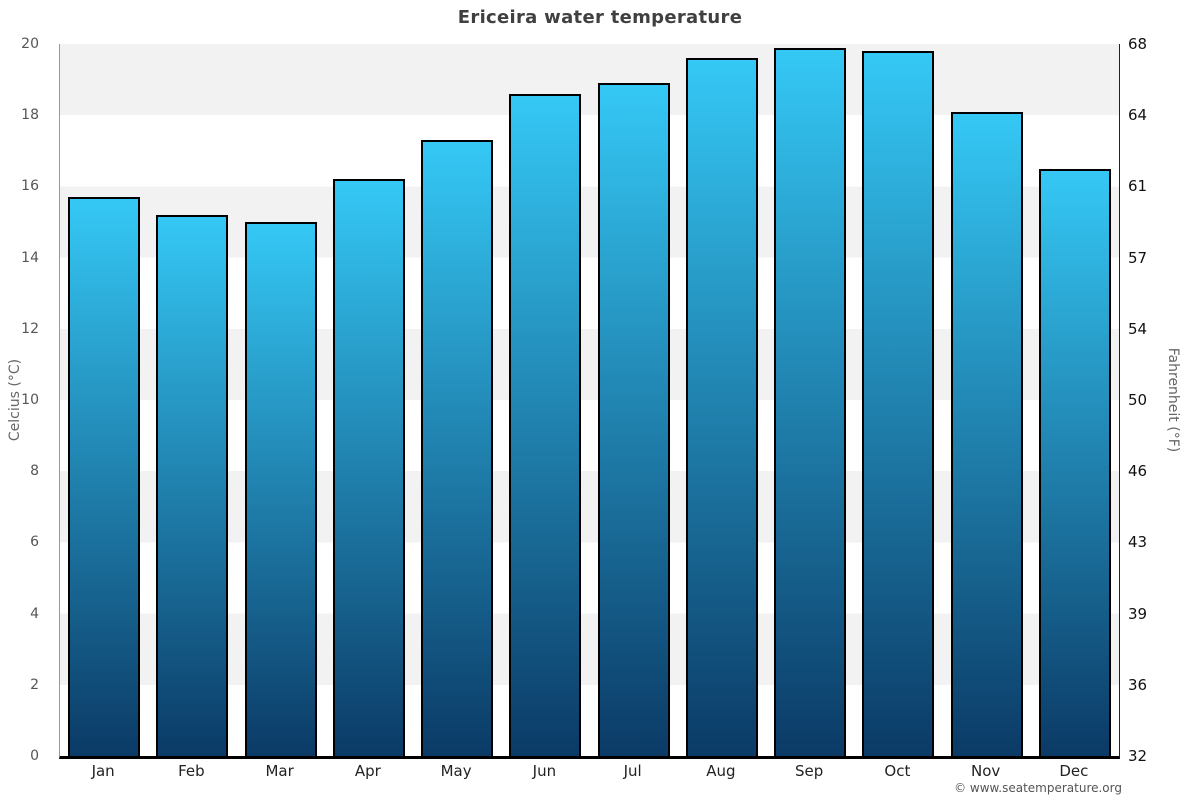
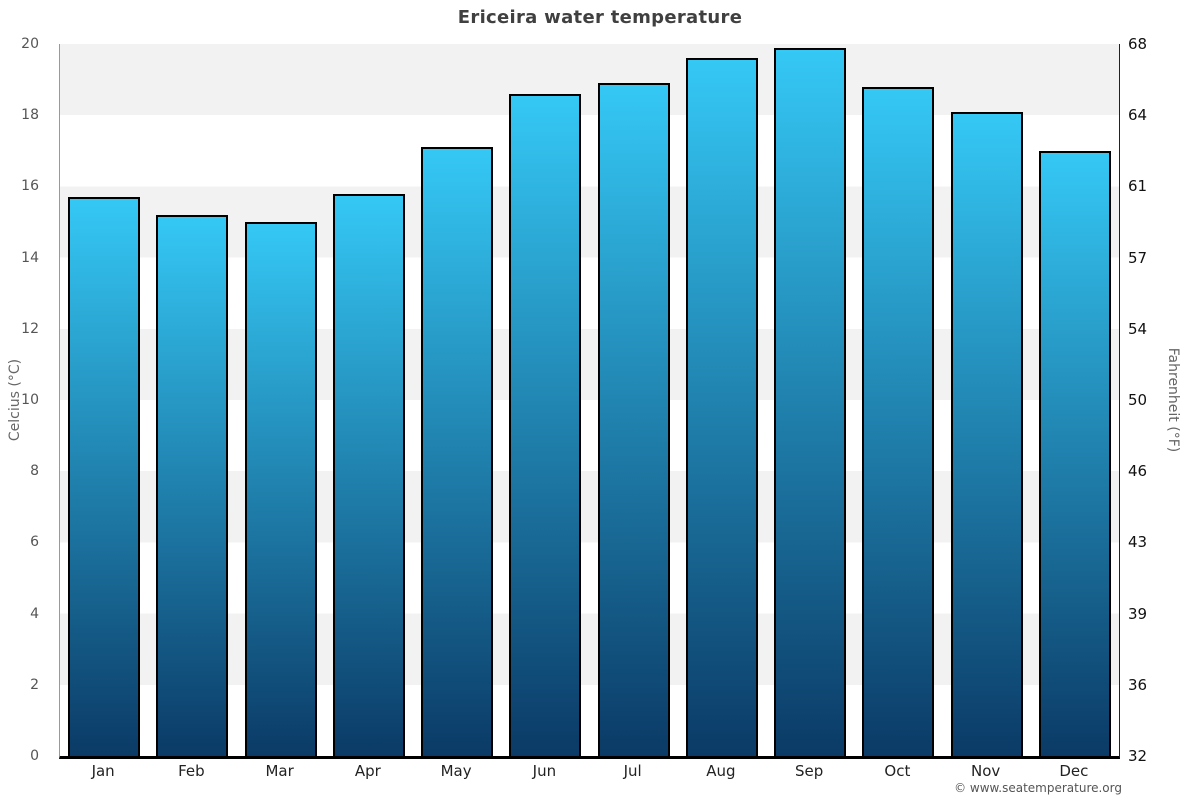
Apr: 16.2 -> 15.8
May: 17.3 -> 17.1
Oct: 19.8 -> 18.8
Dec: 16.5 -> 17.0
